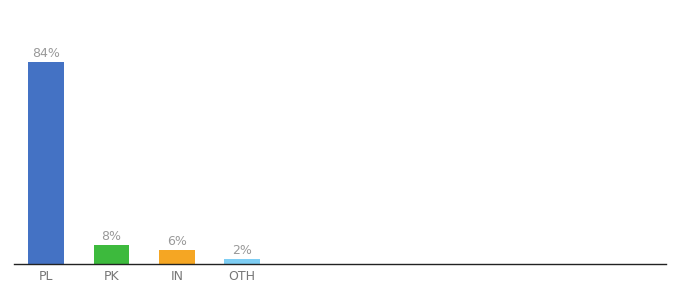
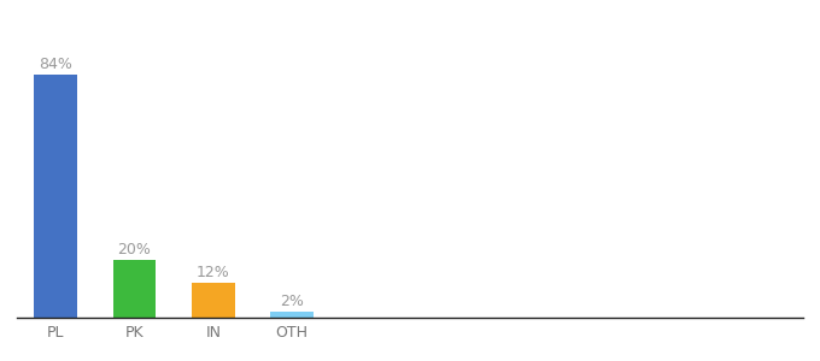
PK: 8% -> 20%
IN: 6% -> 12%
